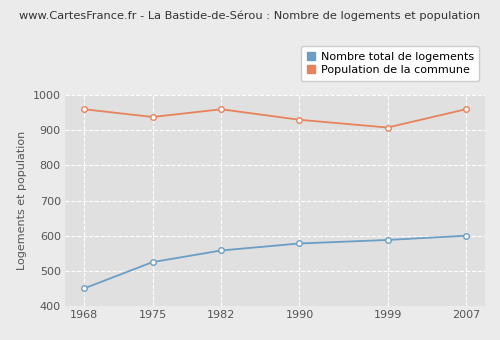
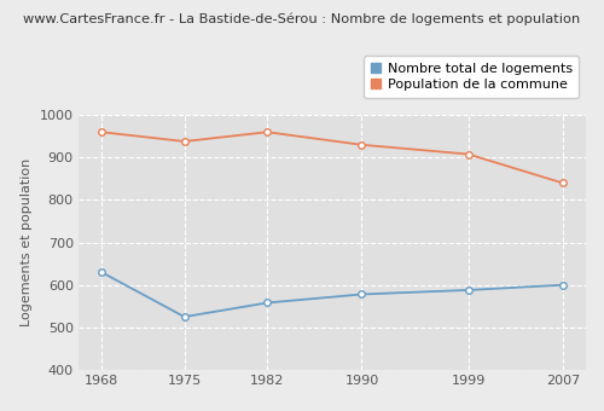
Nombre total de logements/1968: 450 -> 630
Population de la commune/2007: 960 -> 840
